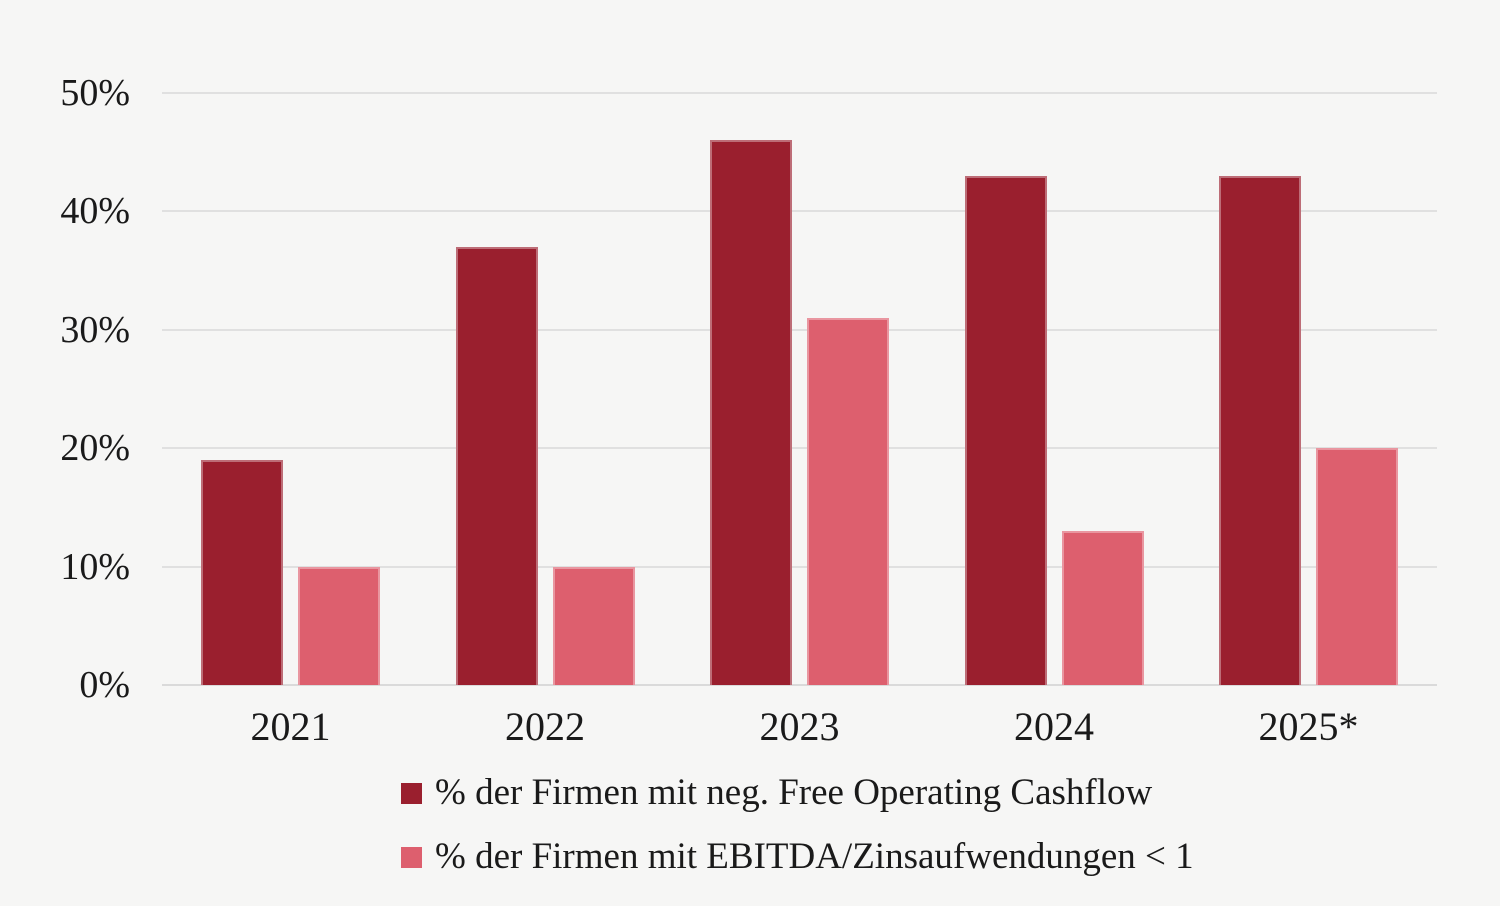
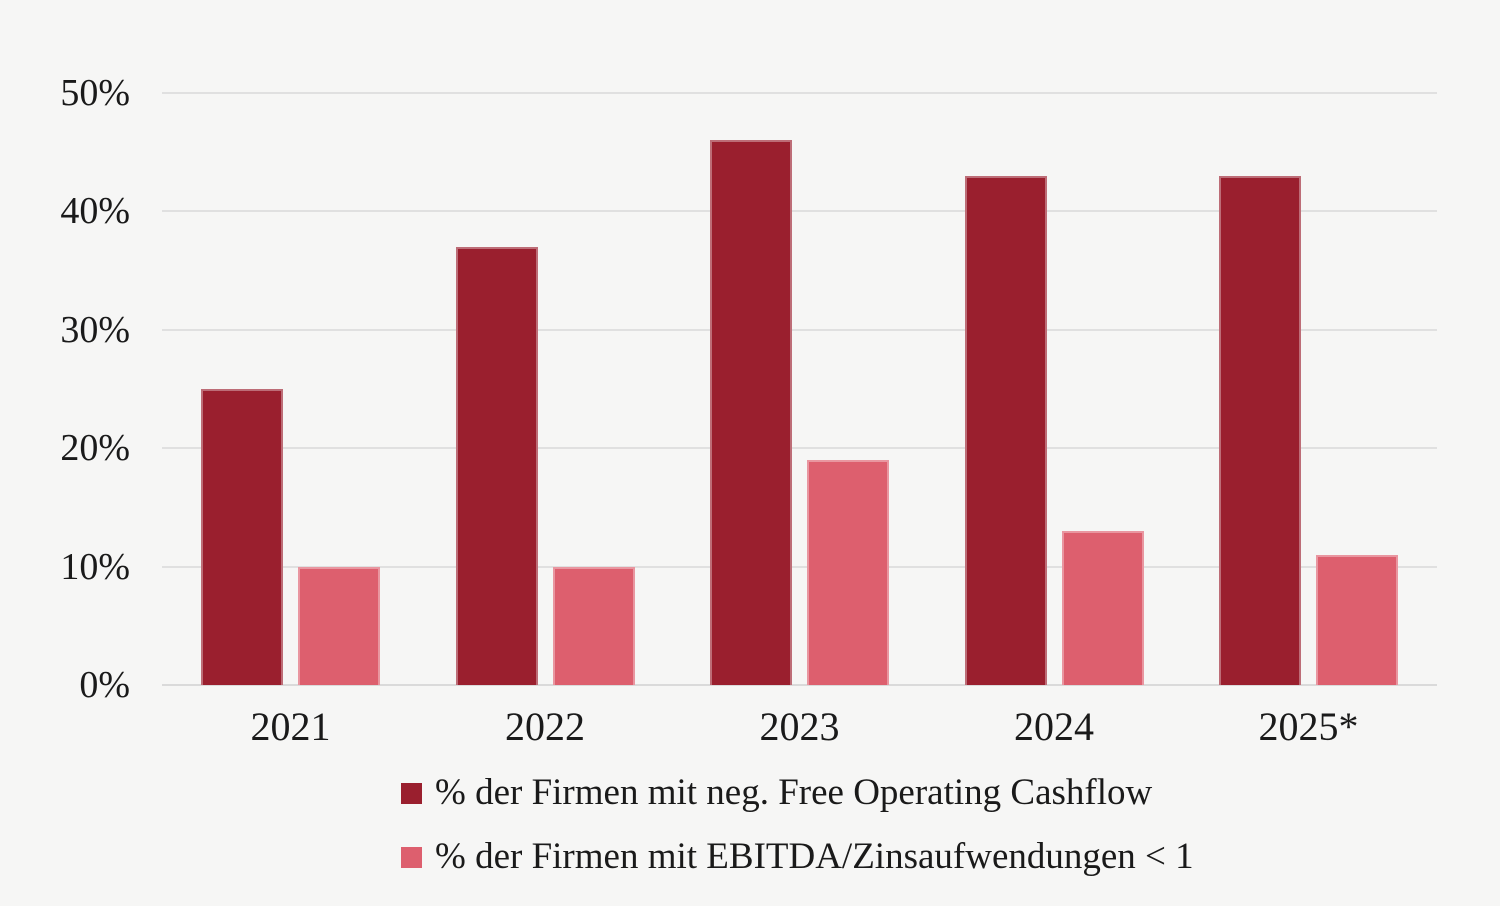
% der Firmen mit neg. Free Operating Cashflow/2021: 19% -> 25%
% der Firmen mit EBITDA/Zinsaufwendungen < 1/2023: 31% -> 19%
% der Firmen mit EBITDA/Zinsaufwendungen < 1/2025*: 20% -> 11%
